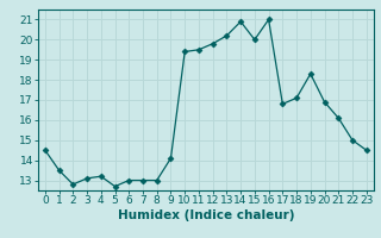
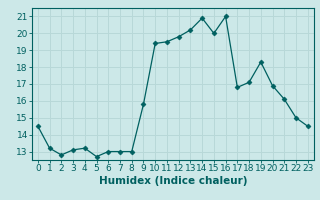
1: 13.5 -> 13.2
9: 14.1 -> 15.8
